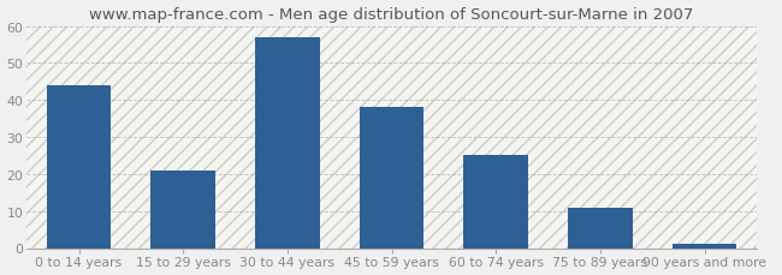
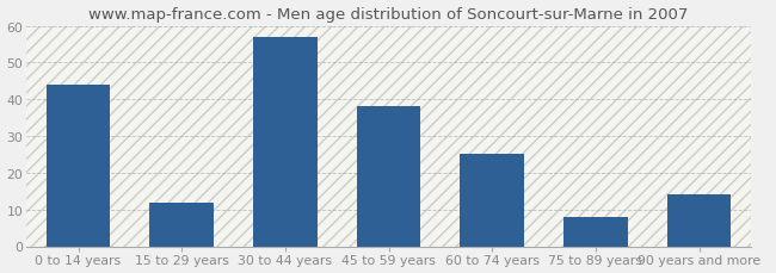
15 to 29 years: 21 -> 12
75 to 89 years: 11 -> 8
90 years and more: 1 -> 14
